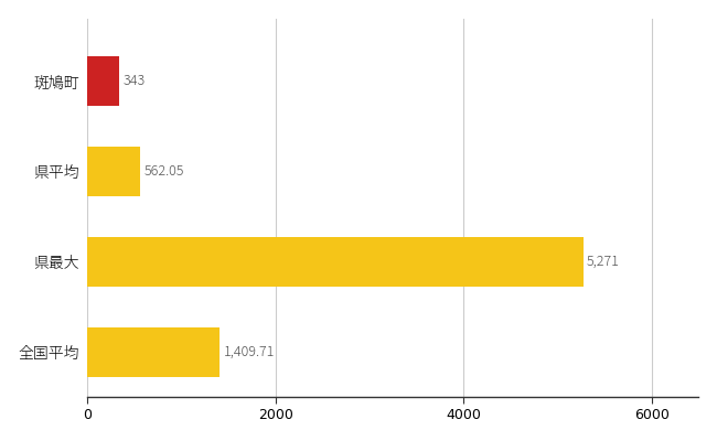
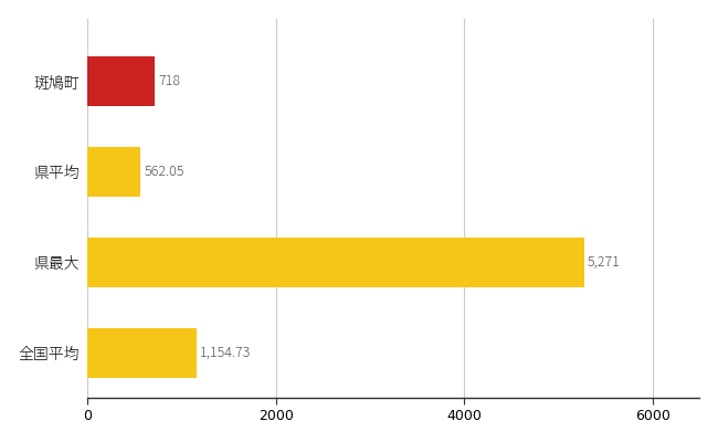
斑鳩町: 343 -> 718
全国平均: 1,409.71 -> 1,154.73
